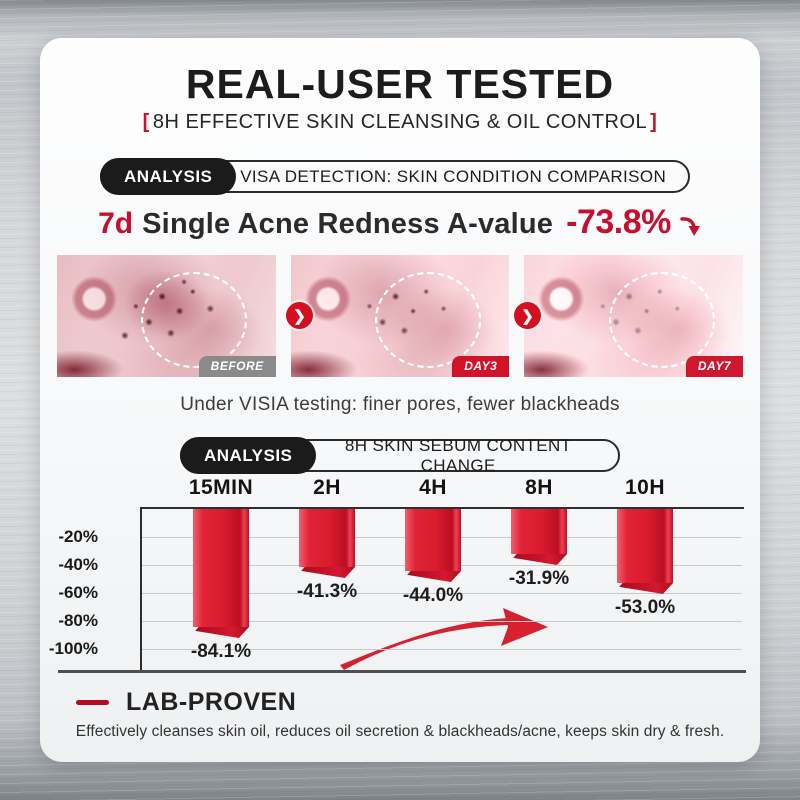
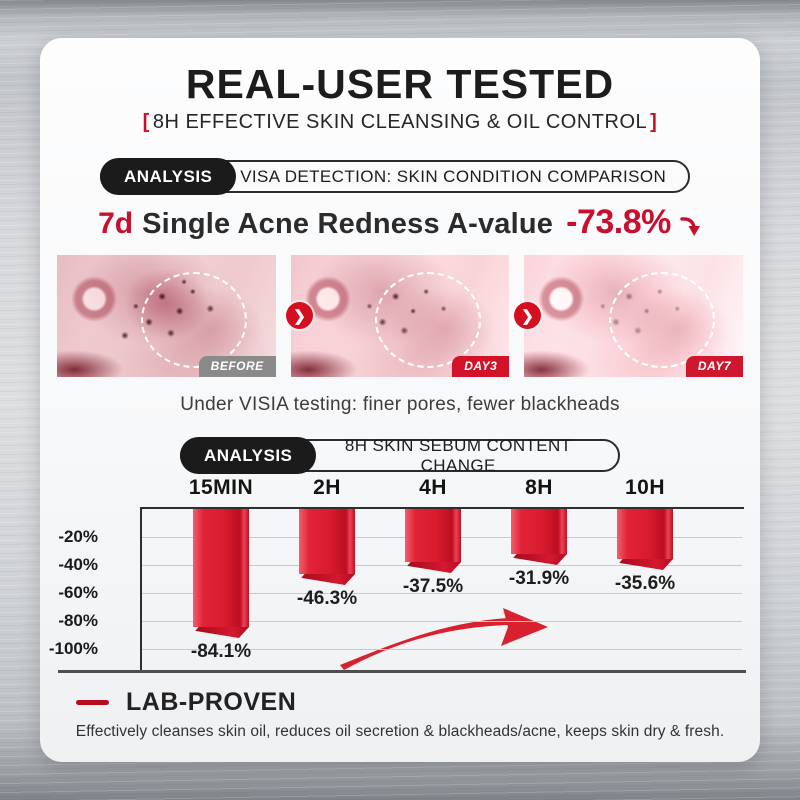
2H: -41.3% -> -46.3%
4H: -44.0% -> -37.5%
10H: -53.0% -> -35.6%
